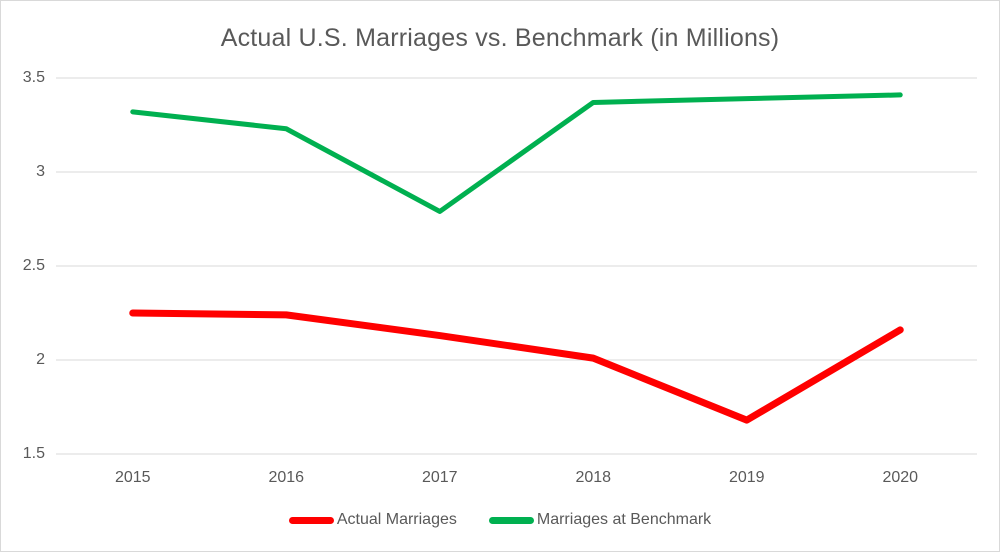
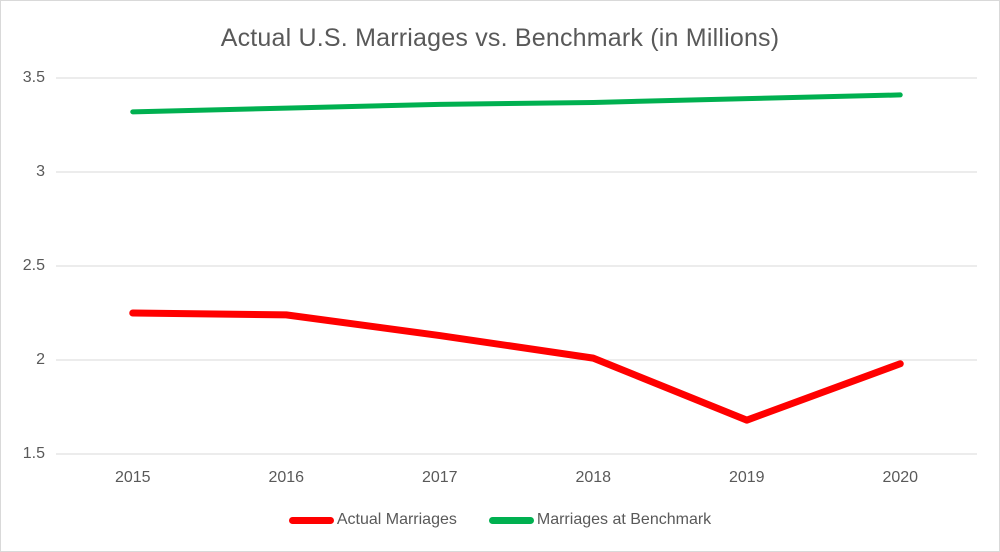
Marriages at Benchmark/2016: 3.23 -> 3.34
Marriages at Benchmark/2017: 2.79 -> 3.36
Actual Marriages/2020: 2.16 -> 1.98
